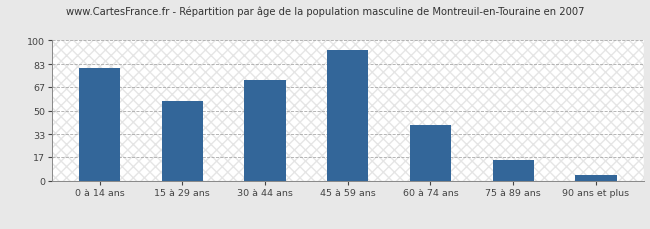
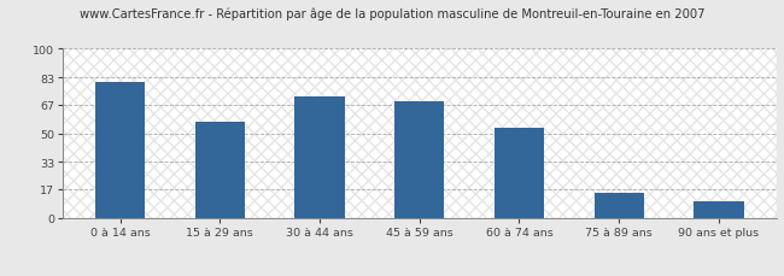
45 à 59 ans: 93 -> 69
60 à 74 ans: 40 -> 53
90 ans et plus: 4 -> 10
